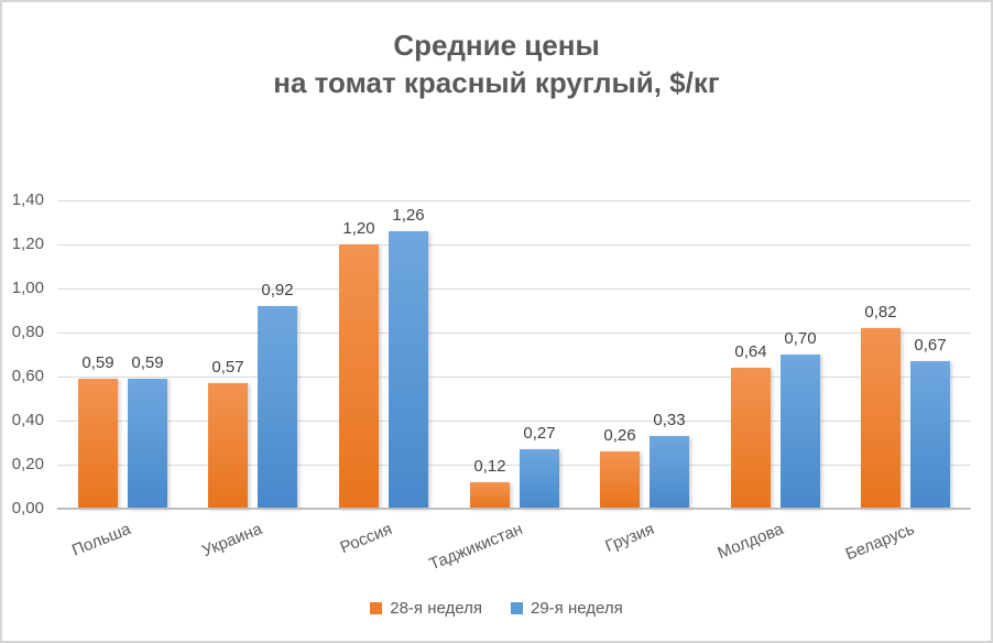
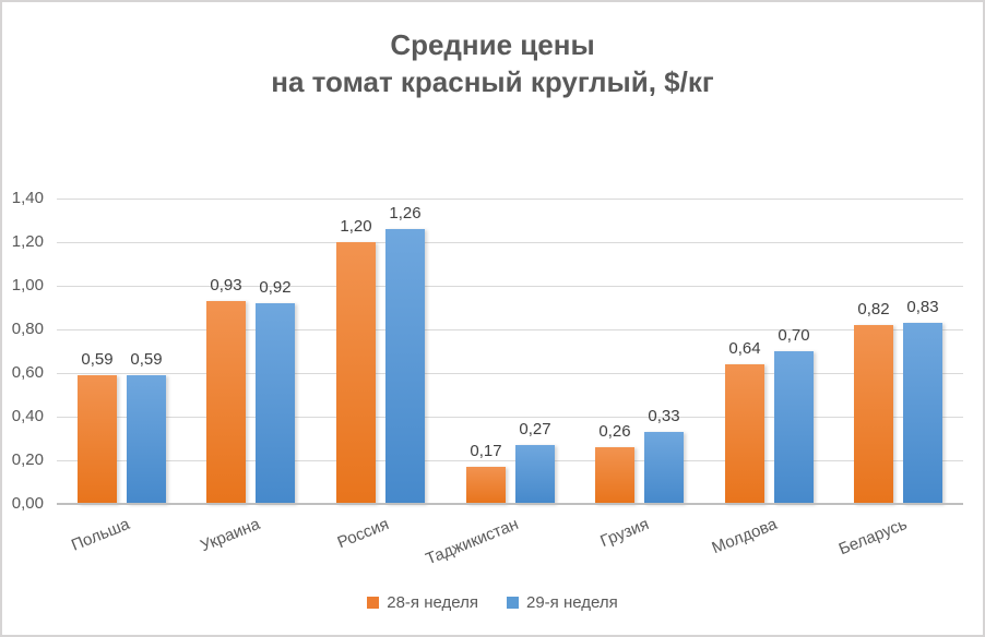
28-я неделя/Украина: 0,57 -> 0,93
28-я неделя/Таджикистан: 0,12 -> 0,17
29-я неделя/Беларусь: 0,67 -> 0,83
